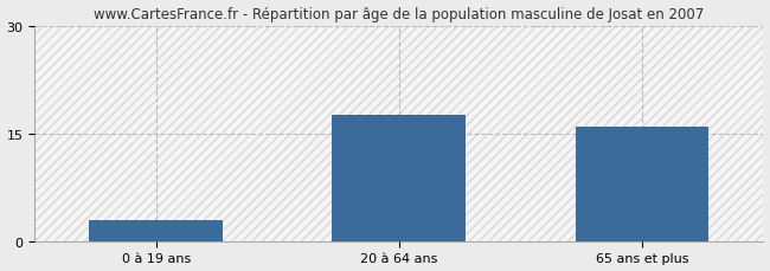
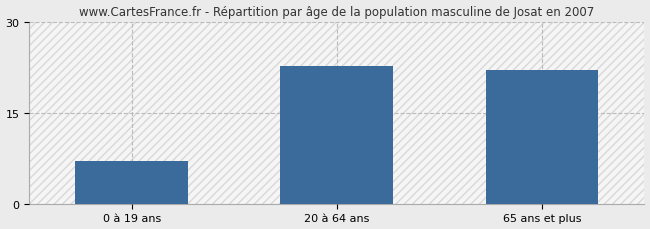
0 à 19 ans: 3.0 -> 7.0
20 à 64 ans: 17.5 -> 22.6
65 ans et plus: 16.0 -> 22.0
